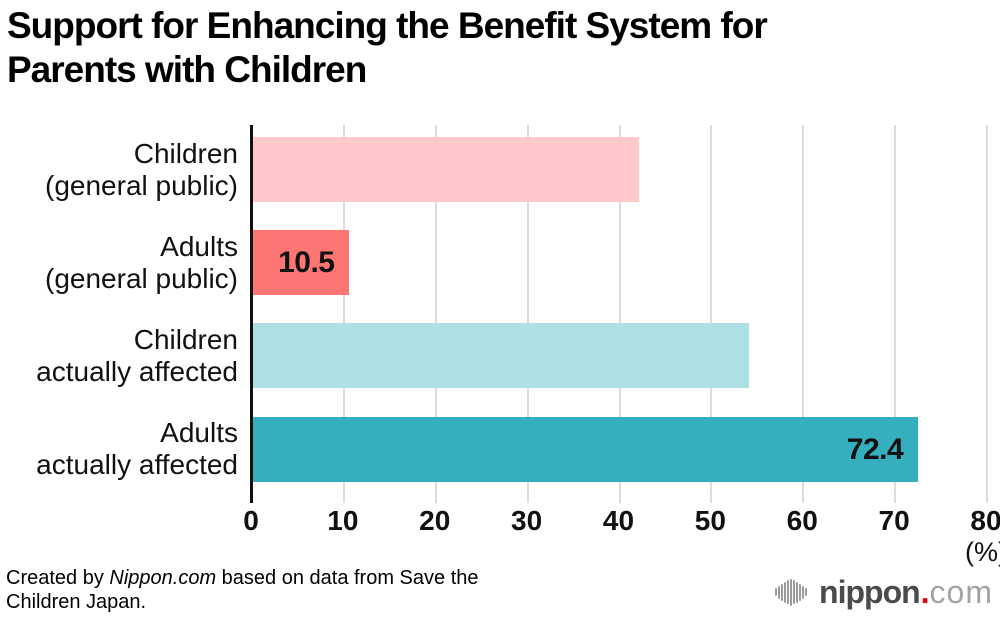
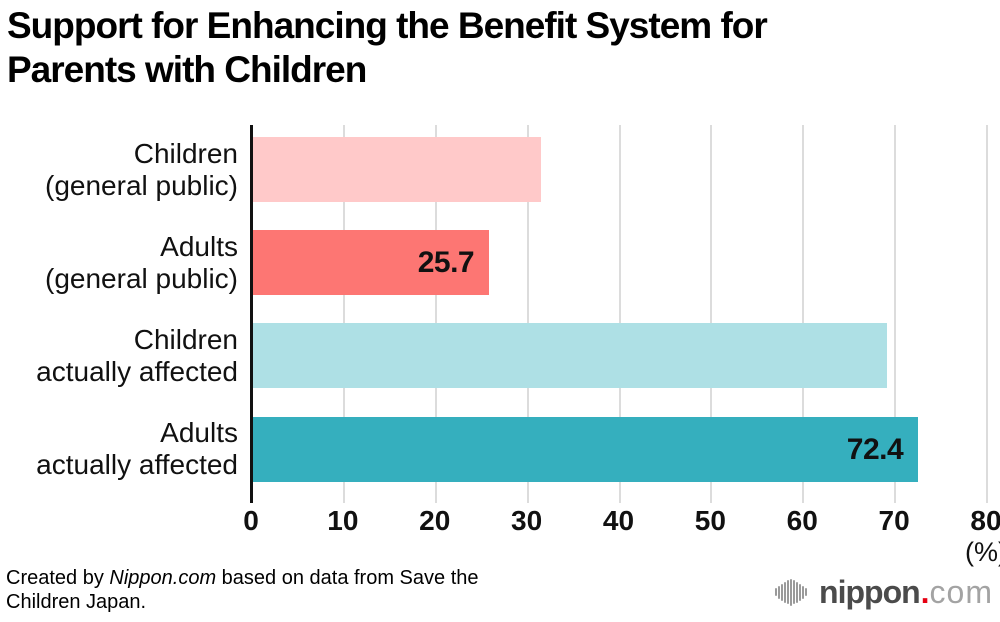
Children (general public): 42 -> 31
Adults (general public): 10.5 -> 25.7
Children actually affected: 54 -> 69
